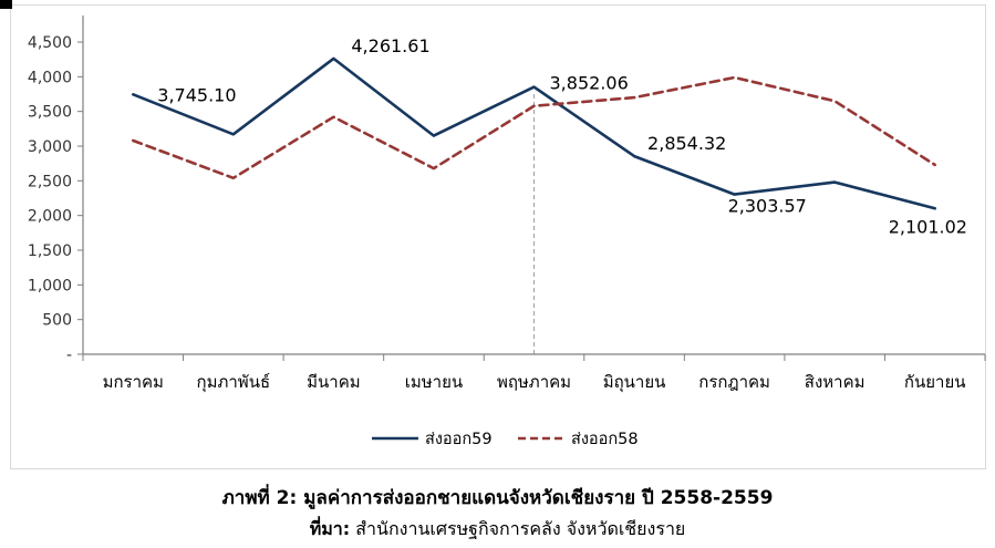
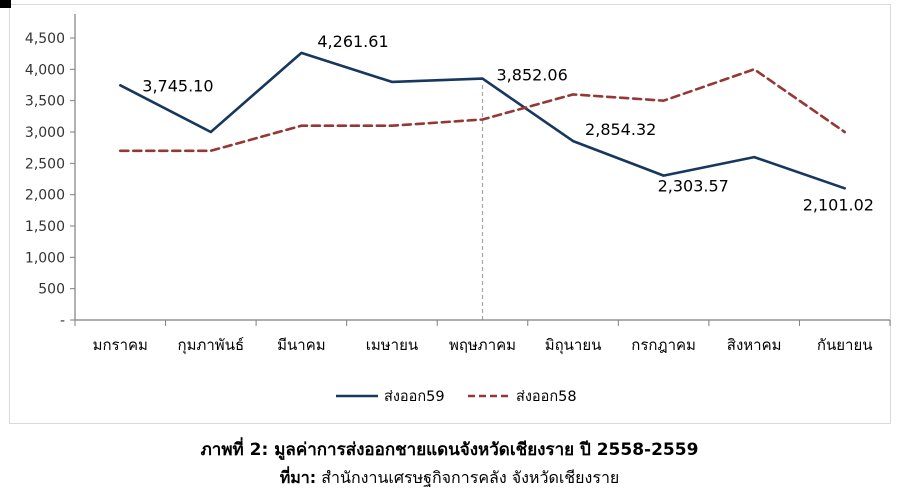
ส่งออก58/มกราคม: 3100 -> 2700
ส่งออก59/กุมภาพันธ์: 3200 -> 3000
ส่งออก58/กุมภาพันธ์: 2500 -> 2700
ส่งออก58/มีนาคม: 3400 -> 3100
ส่งออก59/เมษายน: 3200 -> 3800
ส่งออก58/เมษายน: 2700 -> 3100
ส่งออก58/พฤษภาคม: 3600 -> 3200
ส่งออก58/มิถุนายน: 3700 -> 3600
ส่งออก58/กรกฎาคม: 4000 -> 3500
ส่งออก59/สิงหาคม: 2500 -> 2600
ส่งออก58/สิงหาคม: 3600 -> 4000
ส่งออก58/กันยายน: 2700 -> 3000
